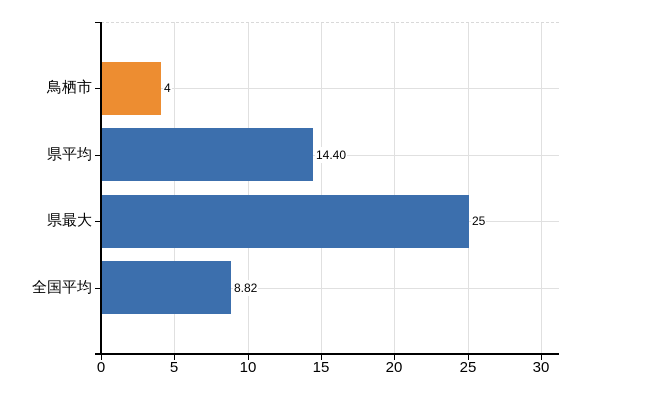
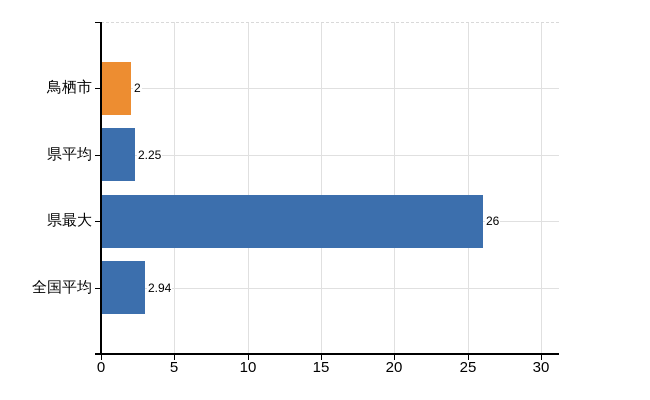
鳥栖市: 4 -> 2
県平均: 14.40 -> 2.25
県最大: 25 -> 26
全国平均: 8.82 -> 2.94
